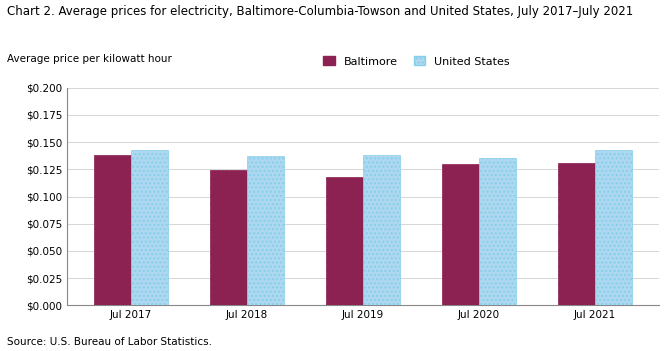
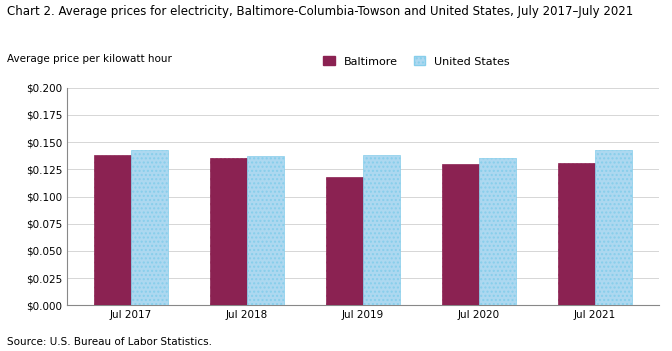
Baltimore/Jul 2018: $0.124 -> $0.135
